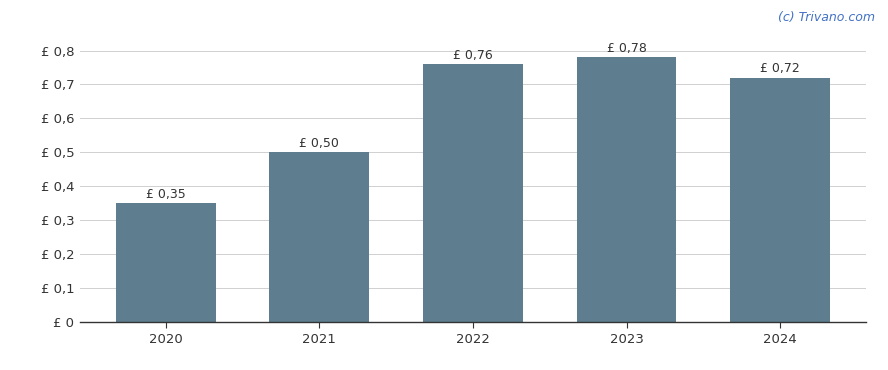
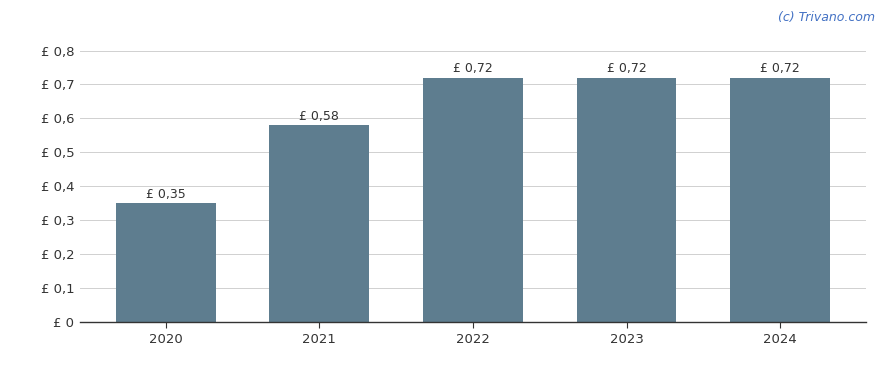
2021: 0,50 -> 0,58
2022: 0,76 -> 0,72
2023: 0,78 -> 0,72
